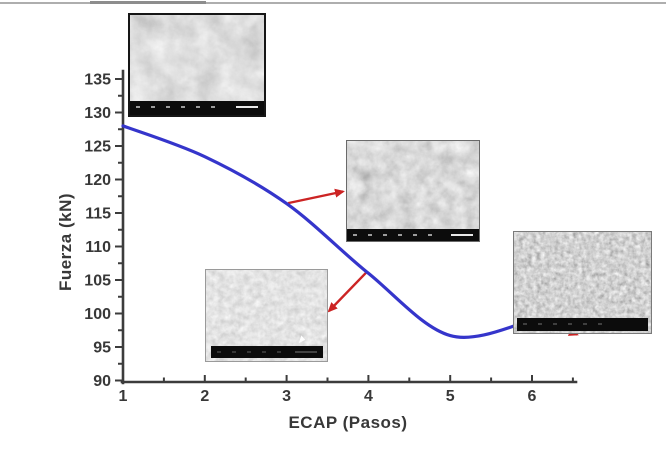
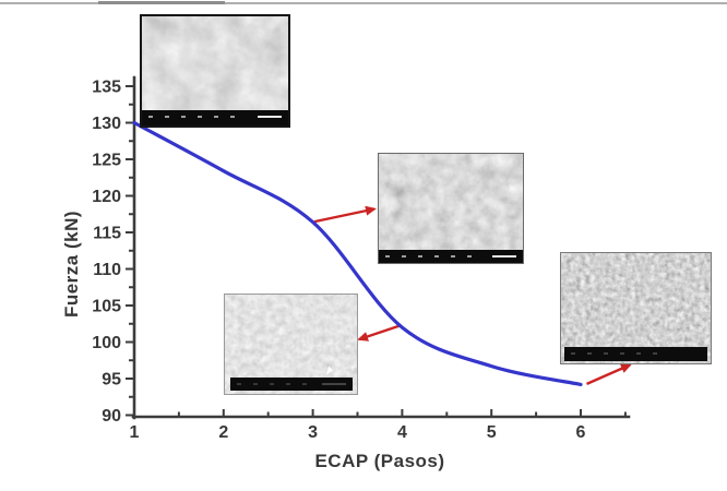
1: 128 -> 130
4: 106 -> 102
6: 99 -> 94
